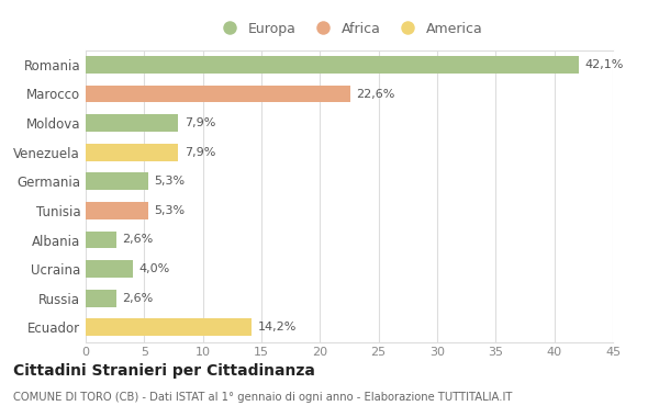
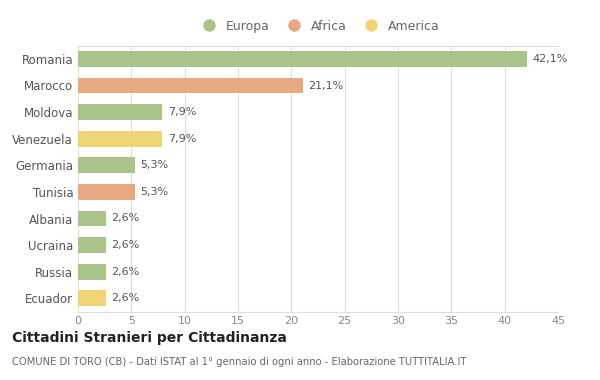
Marocco: 22,6% -> 21,1%
Ucraina: 4,0% -> 2,6%
Ecuador: 14,2% -> 2,6%
